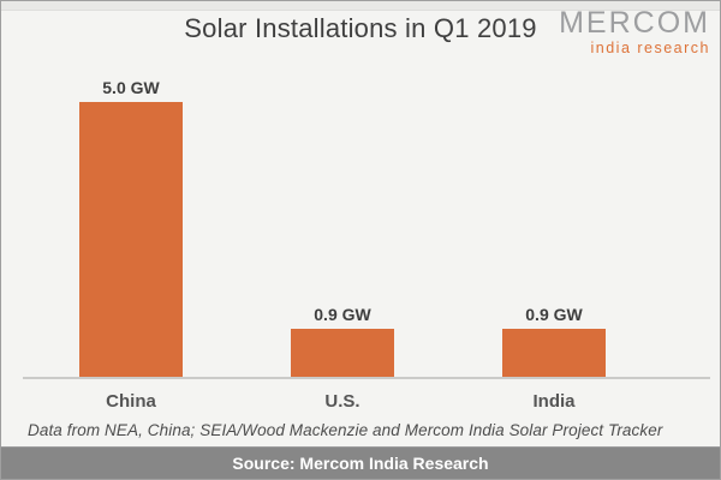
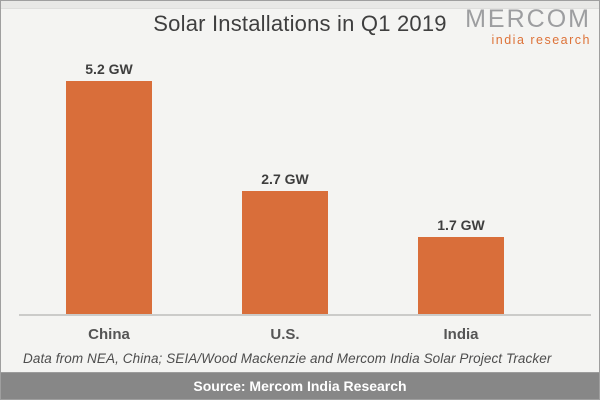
China: 5.0 -> 5.2
U.S.: 0.9 -> 2.7
India: 0.9 -> 1.7
